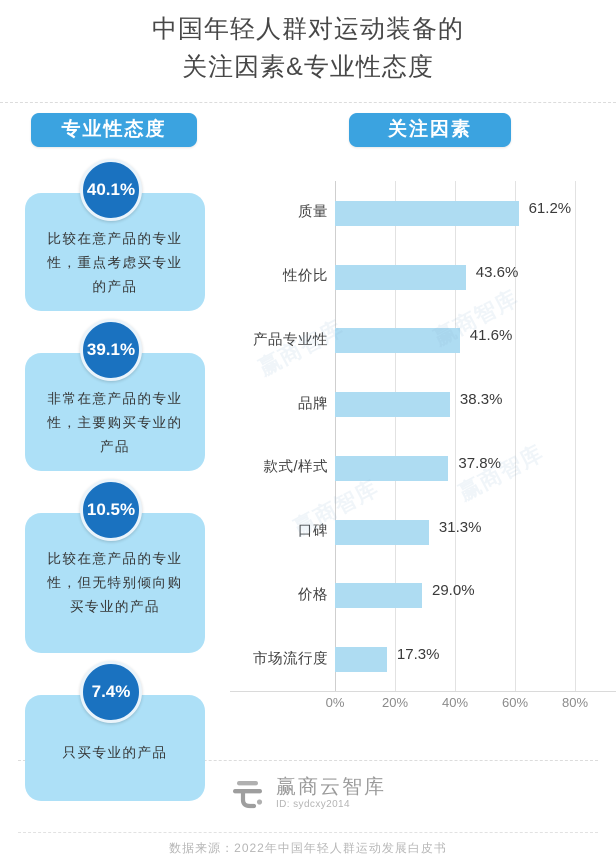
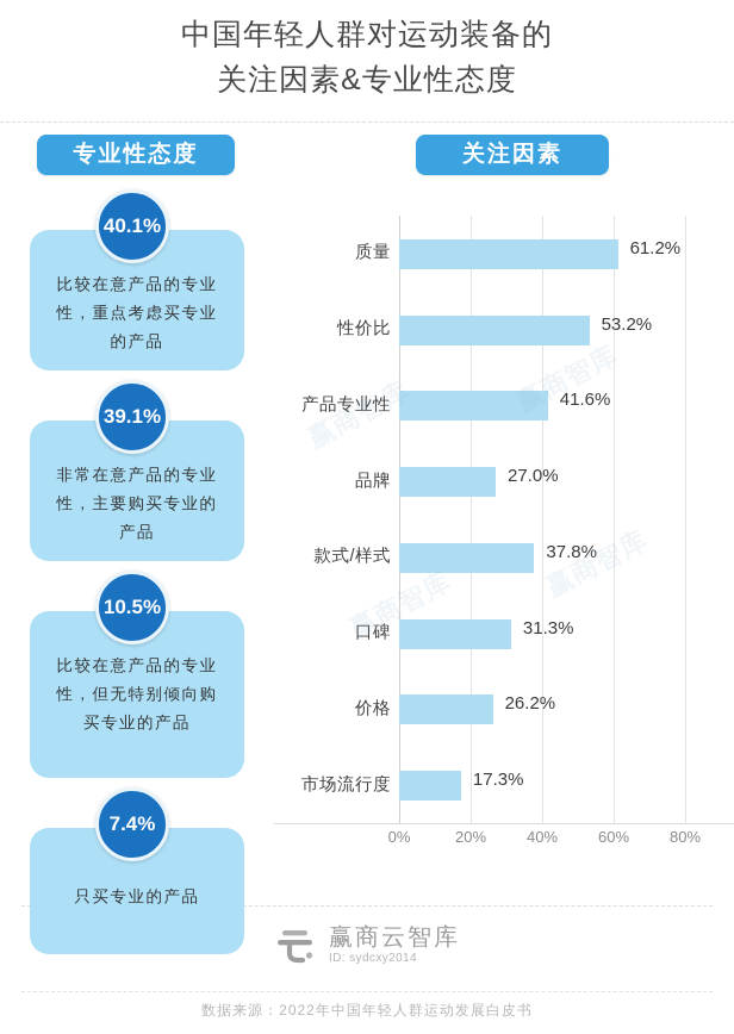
性价比: 43.6% -> 53.2%
品牌: 38.3% -> 27.0%
价格: 29.0% -> 26.2%
